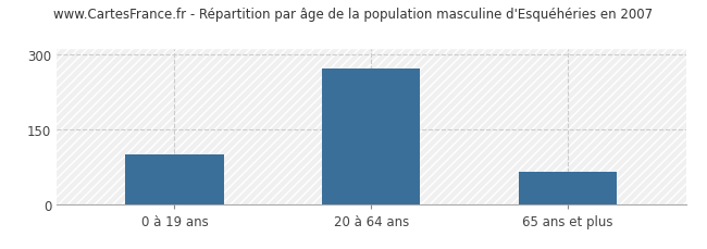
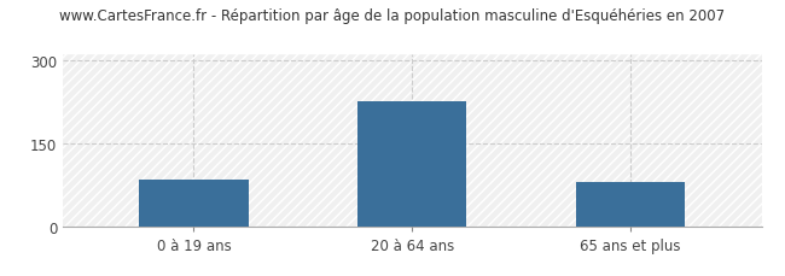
0 à 19 ans: 100 -> 85
20 à 64 ans: 270 -> 225
65 ans et plus: 65 -> 80
